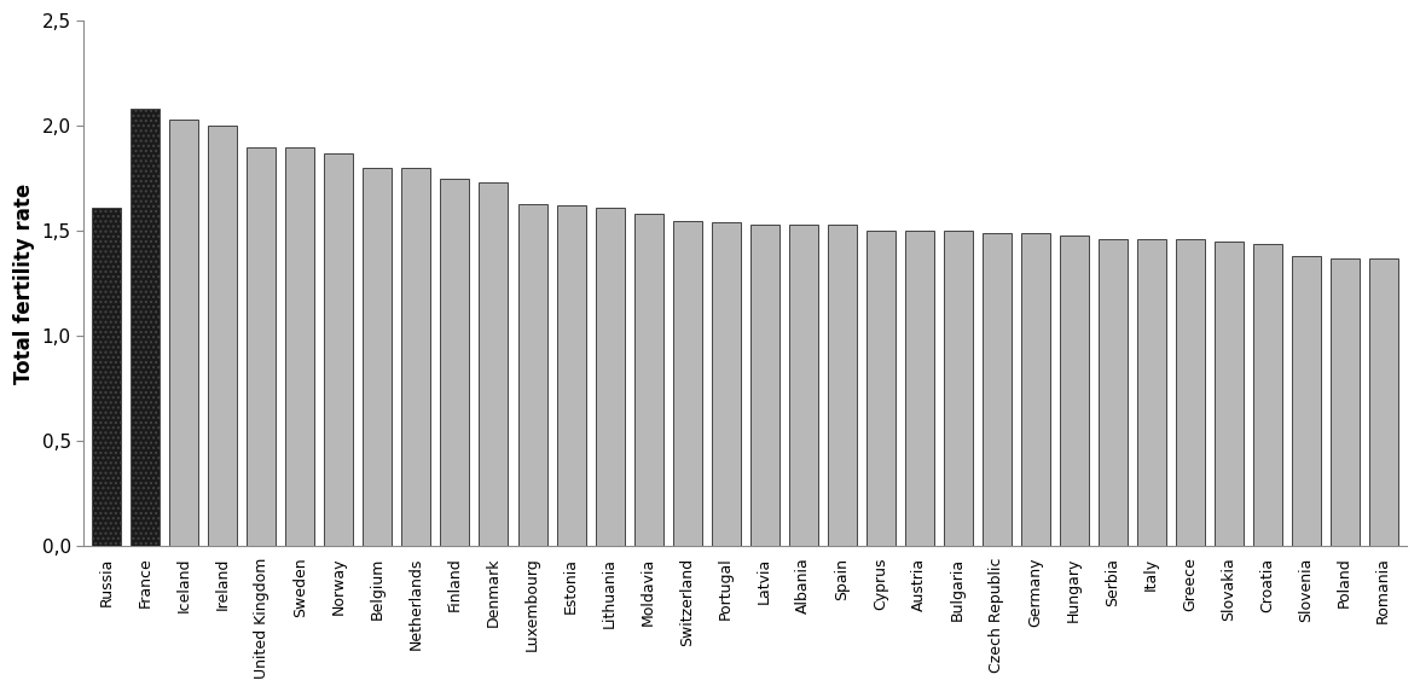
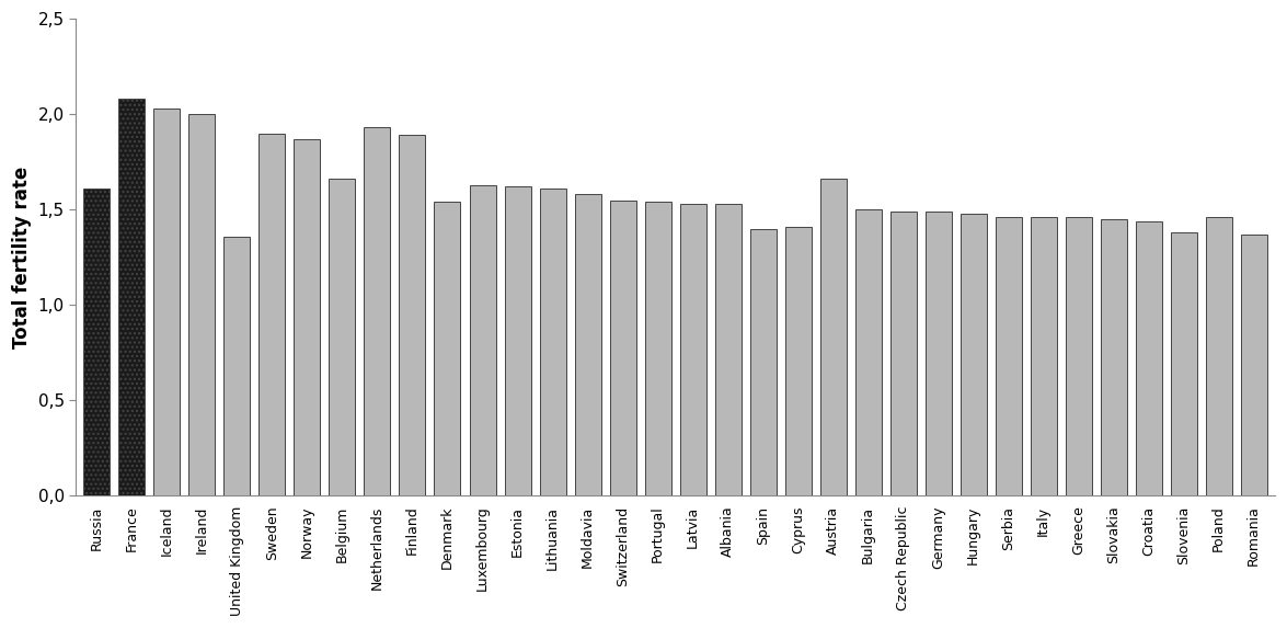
United Kingdom: 1,90 -> 1,36
Belgium: 1,80 -> 1,66
Netherlands: 1,80 -> 1,93
Finland: 1,75 -> 1,89
Denmark: 1,73 -> 1,54
Spain: 1,53 -> 1,40
Cyprus: 1,50 -> 1,41
Austria: 1,50 -> 1,66
Poland: 1,37 -> 1,46
